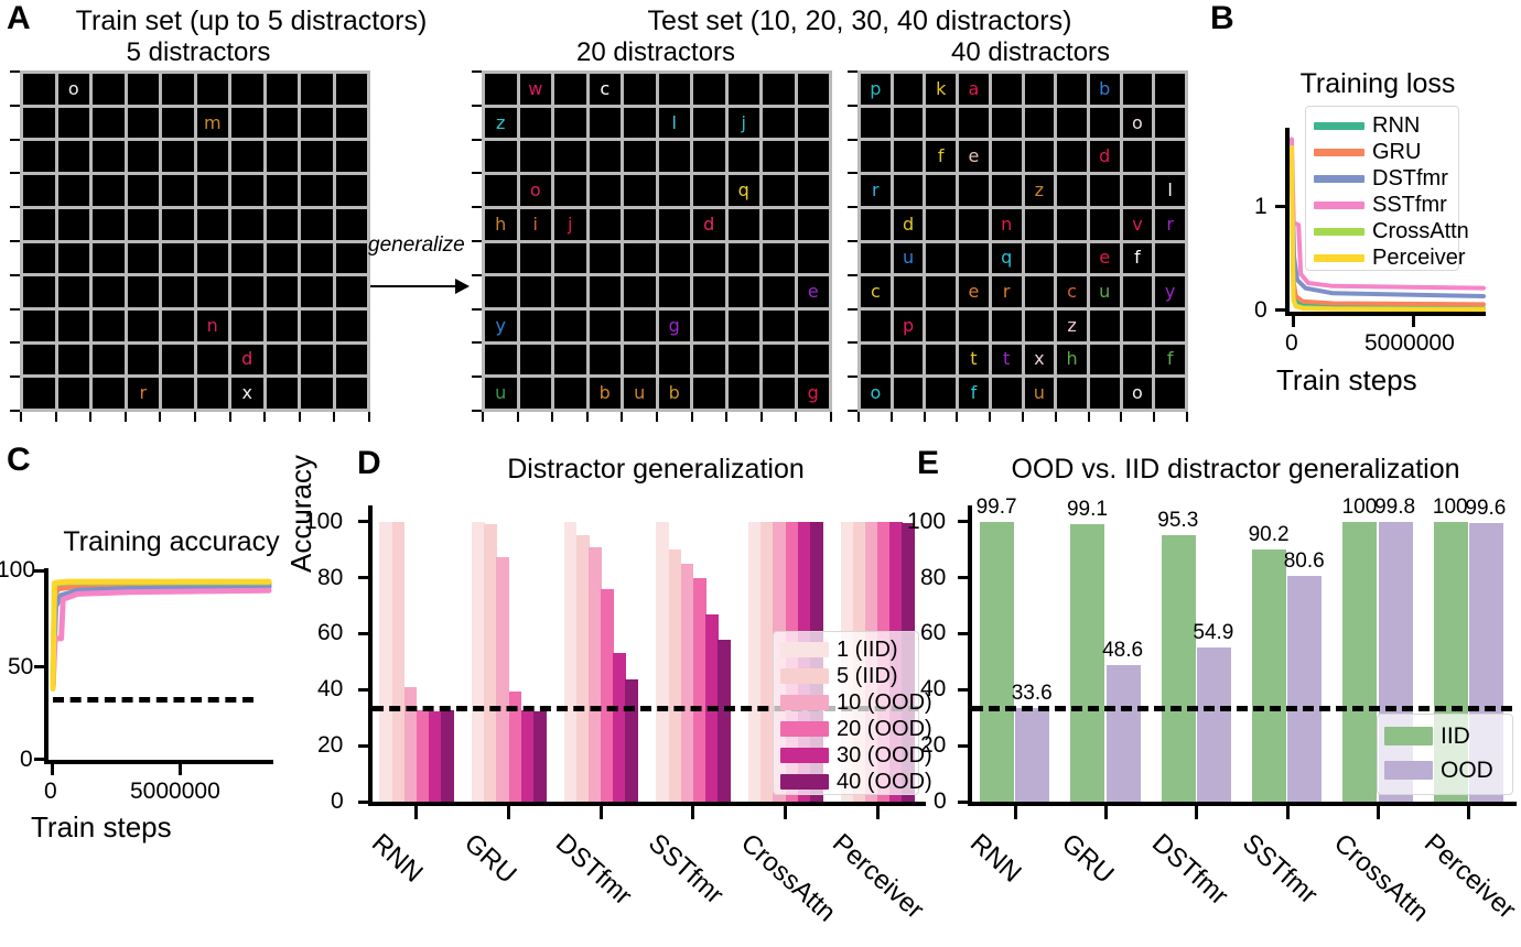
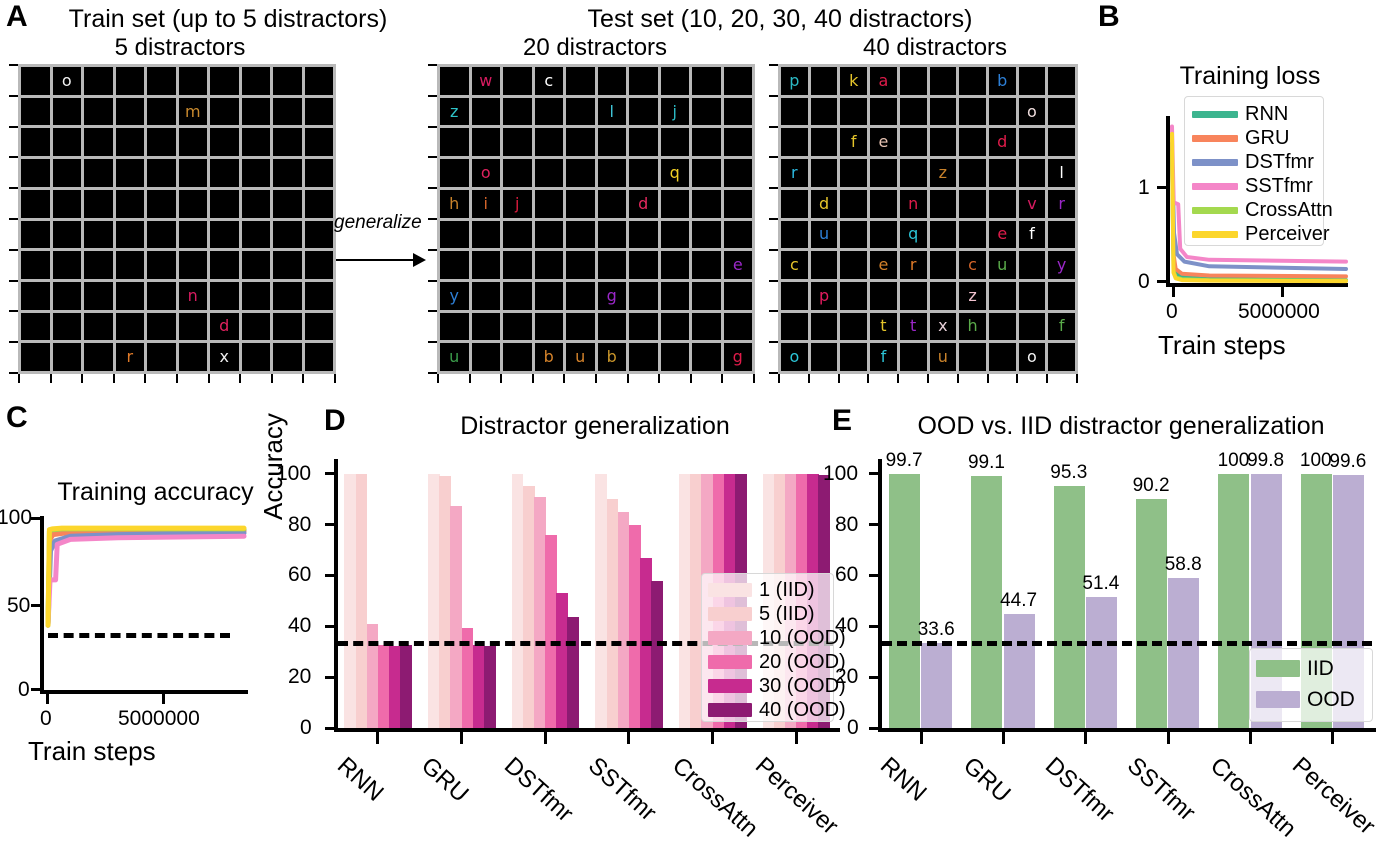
OOD vs. IID distractor generalization/OOD/GRU: 48.6 -> 44.7
OOD vs. IID distractor generalization/OOD/DSTfmr: 54.9 -> 51.4
OOD vs. IID distractor generalization/OOD/SSTfmr: 80.6 -> 58.8
